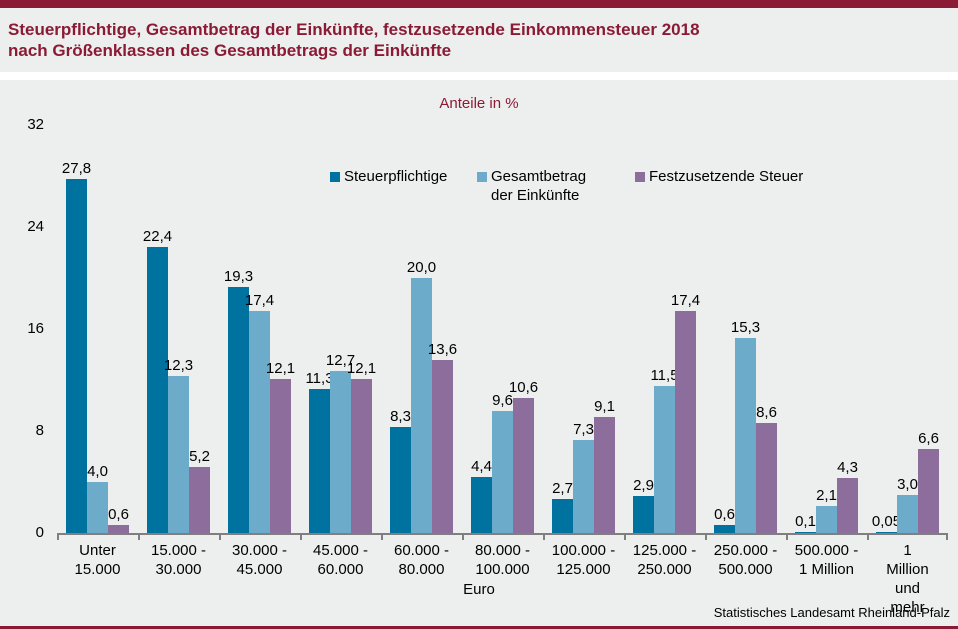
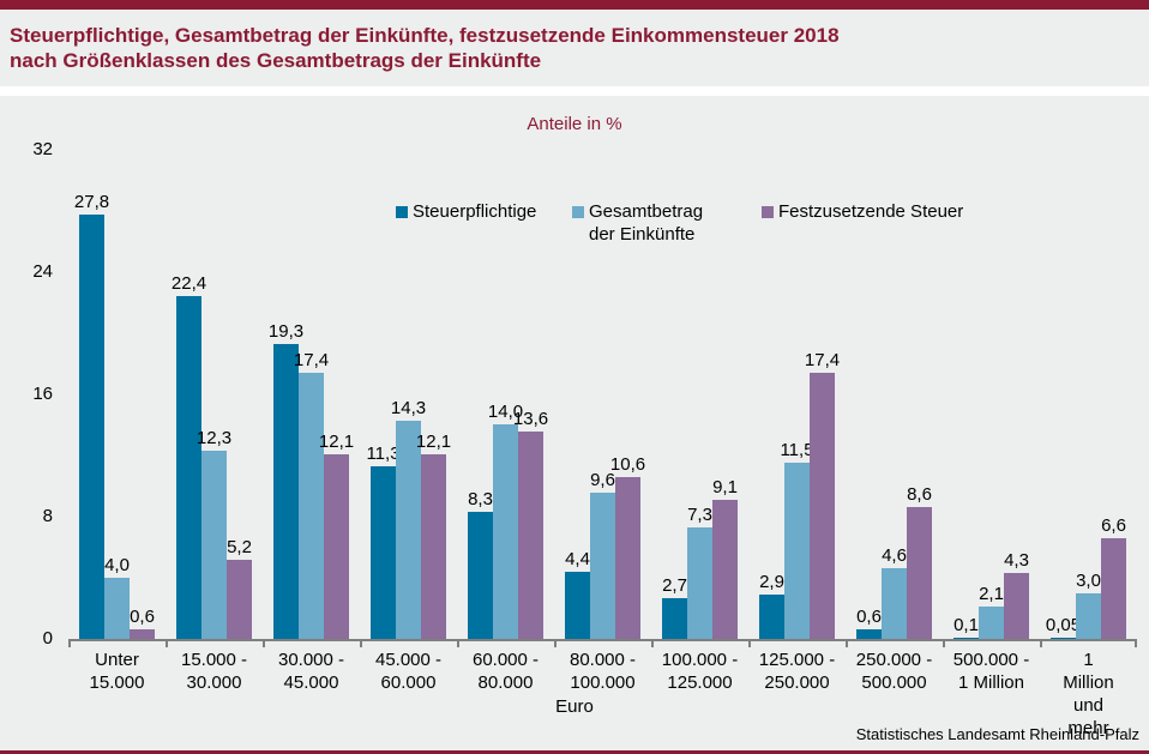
Gesamtbetrag der Einkünfte/45.000 - 60.000: 12,7 -> 14,3
Gesamtbetrag der Einkünfte/60.000 - 80.000: 20,0 -> 14,0
Gesamtbetrag der Einkünfte/250.000 - 500.000: 15,3 -> 4,6
